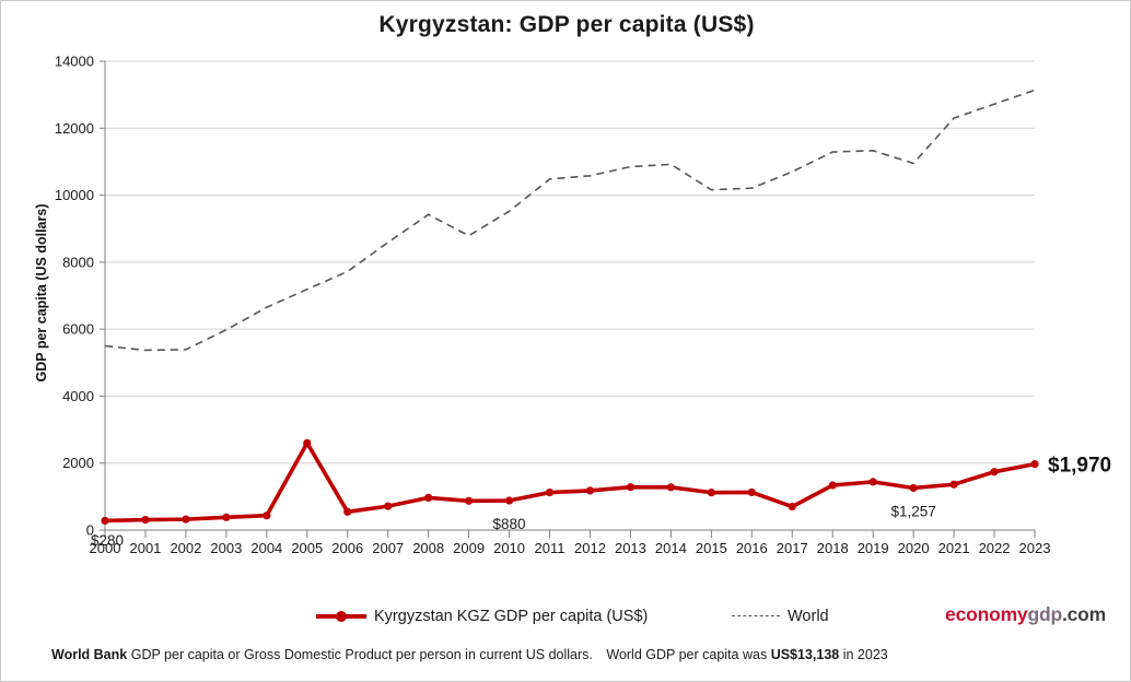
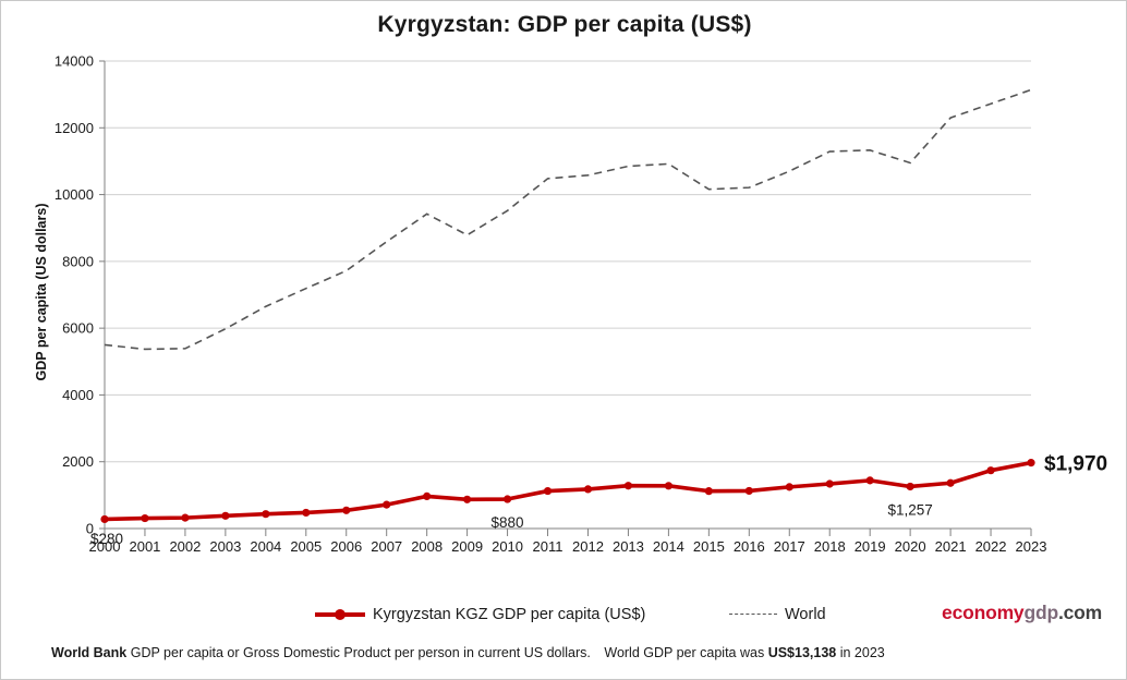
Kyrgyzstan KGZ GDP per capita (US$)/2005: 2600 -> 500
Kyrgyzstan KGZ GDP per capita (US$)/2017: 700 -> 1200
